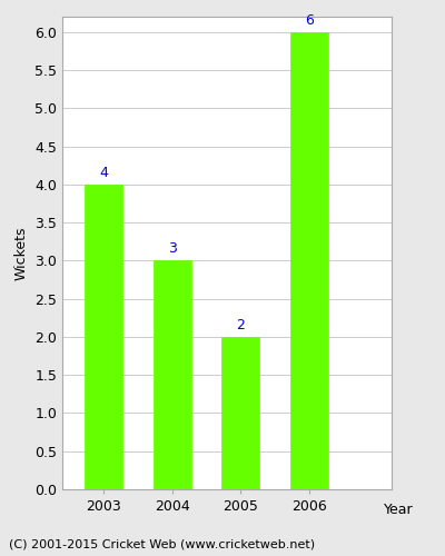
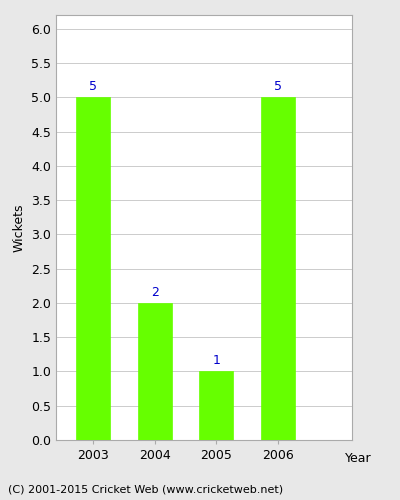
2003: 4 -> 5
2004: 3 -> 2
2005: 2 -> 1
2006: 6 -> 5
